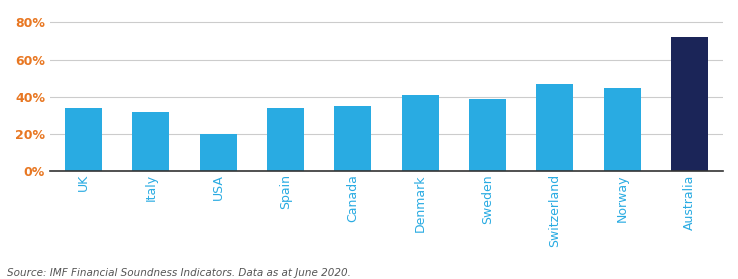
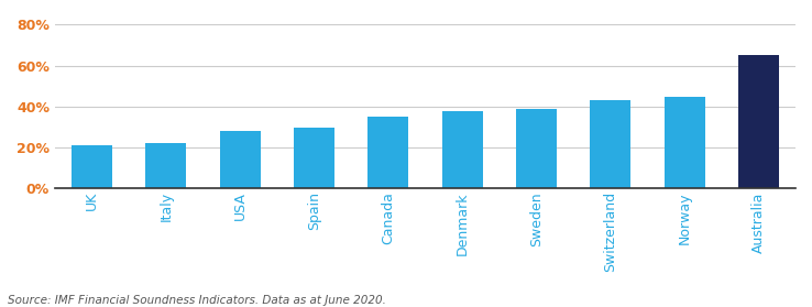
UK: 34% -> 21%
Italy: 32% -> 22%
USA: 20% -> 28%
Spain: 34% -> 30%
Denmark: 41% -> 38%
Switzerland: 47% -> 43%
Australia: 72% -> 65%
